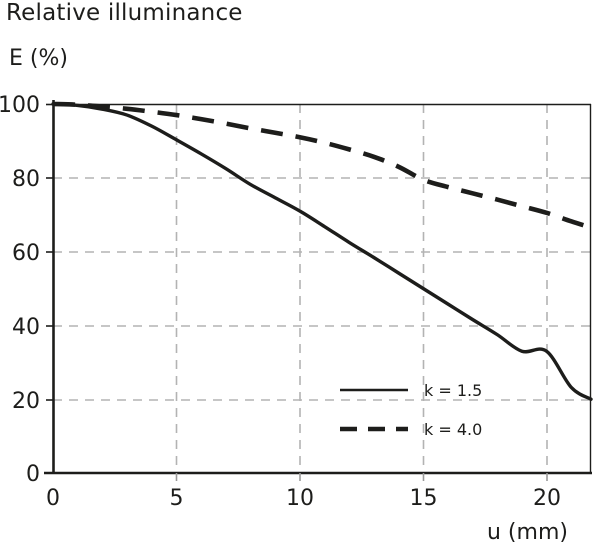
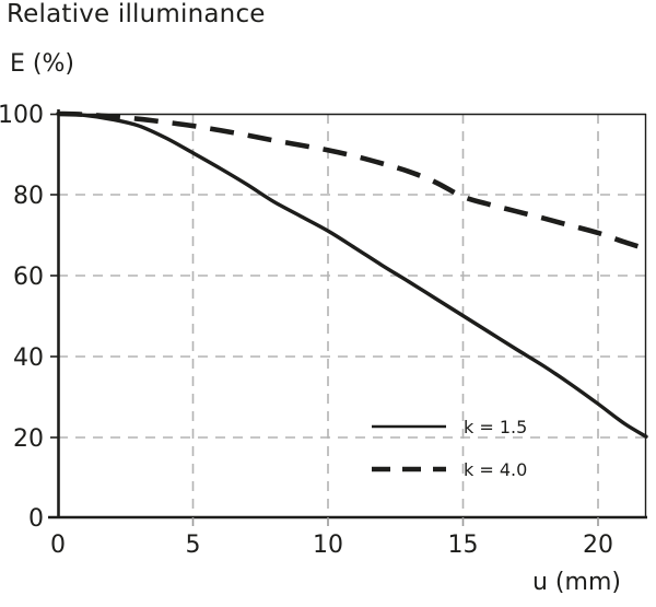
k = 1.5/20: 33 -> 28
